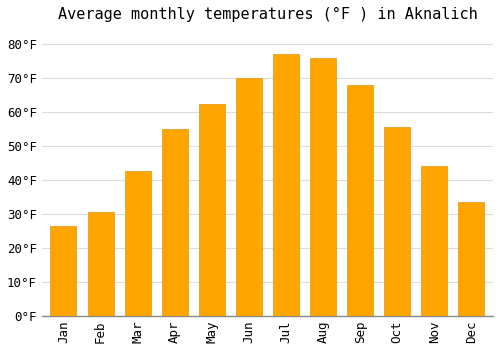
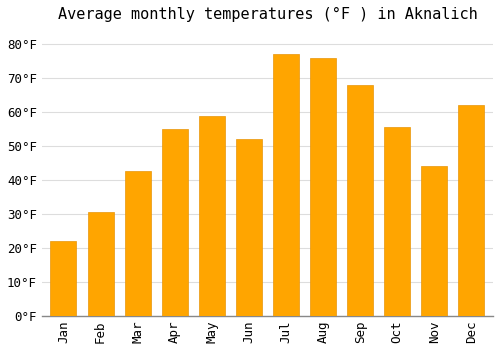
Jan: 26.5°F -> 22.0°F
May: 62.5°F -> 59.0°F
Jun: 70.0°F -> 52.0°F
Dec: 33.5°F -> 62.0°F
